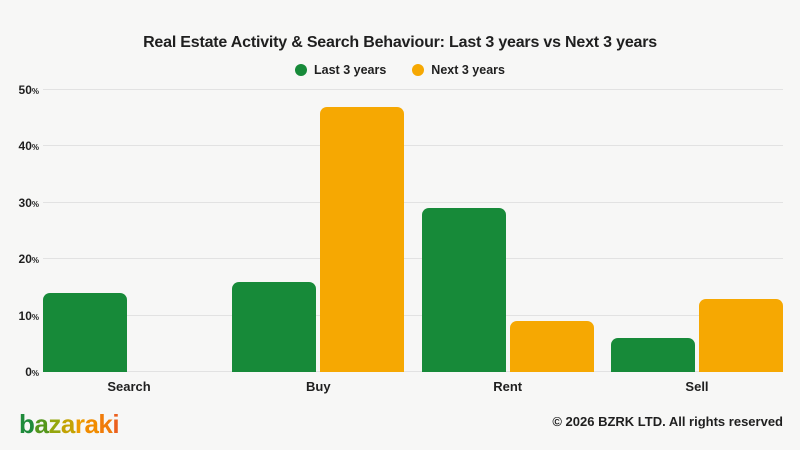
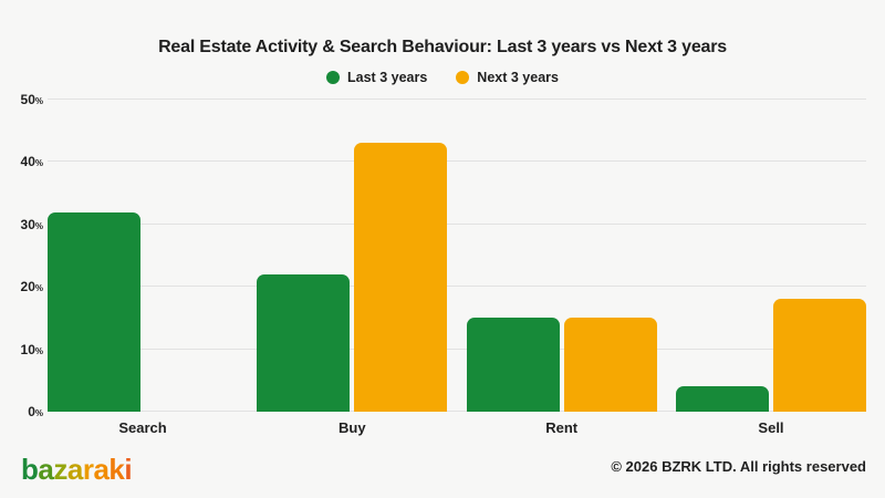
Last 3 years/Search: 14 -> 32
Last 3 years/Buy: 16 -> 22
Next 3 years/Buy: 47 -> 43
Last 3 years/Rent: 29 -> 15
Next 3 years/Rent: 9 -> 15
Last 3 years/Sell: 6 -> 4
Next 3 years/Sell: 13 -> 18
